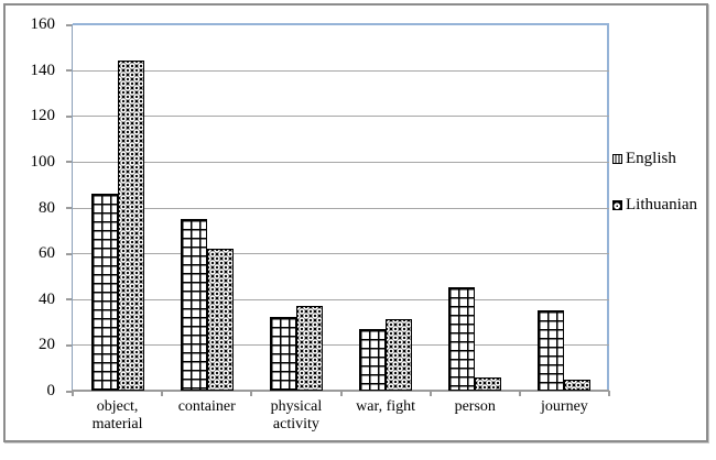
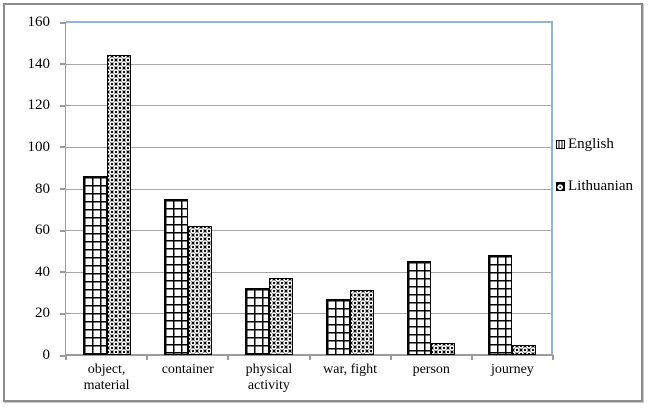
English/journey: 35 -> 48
